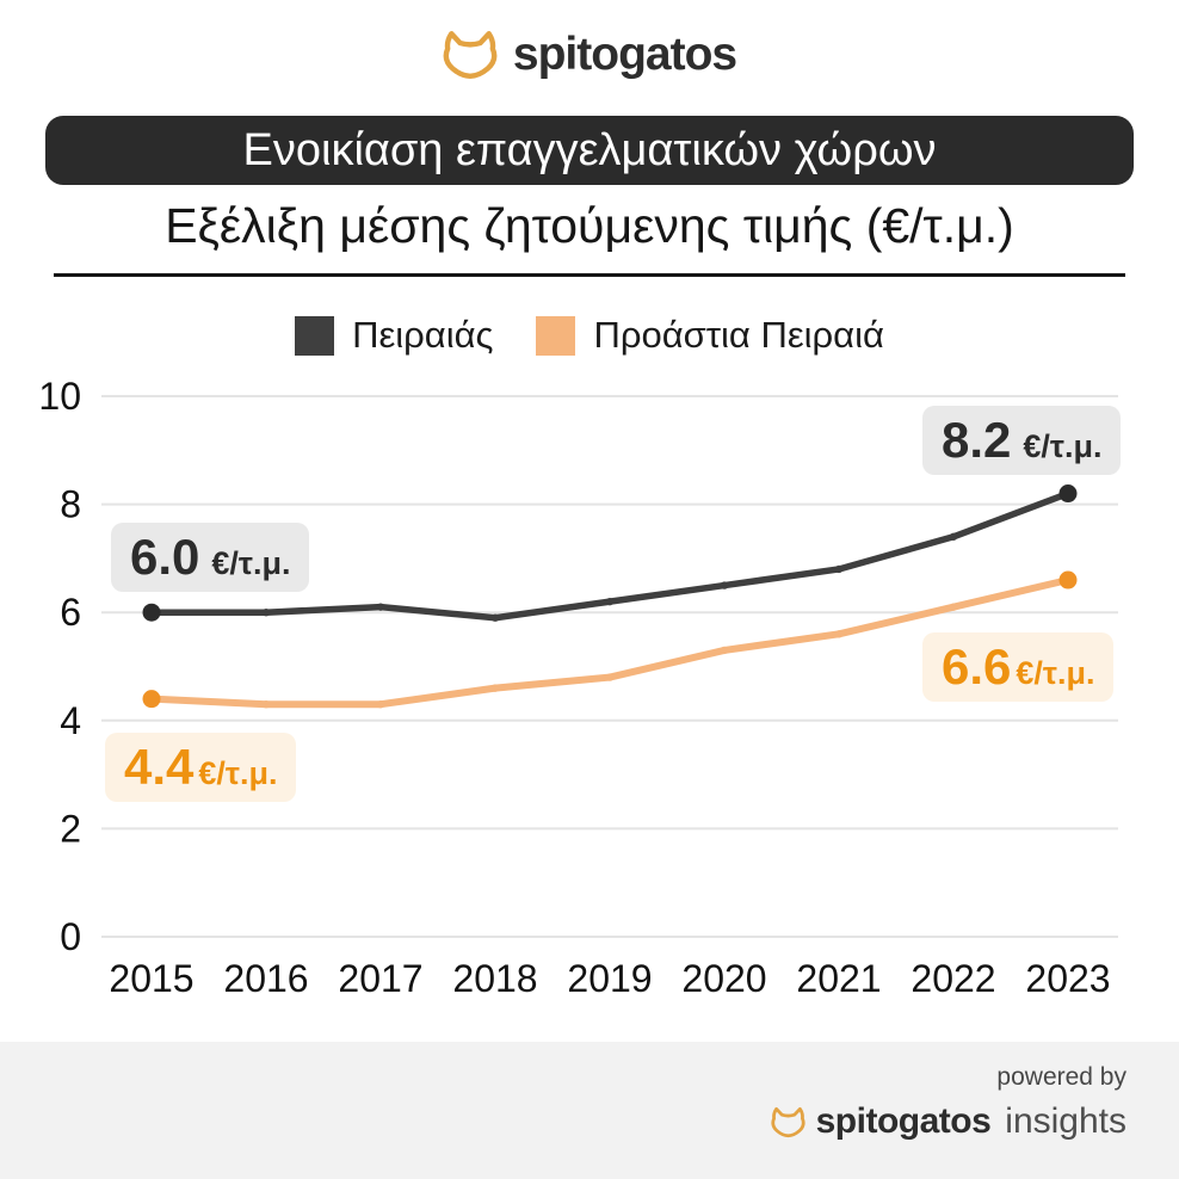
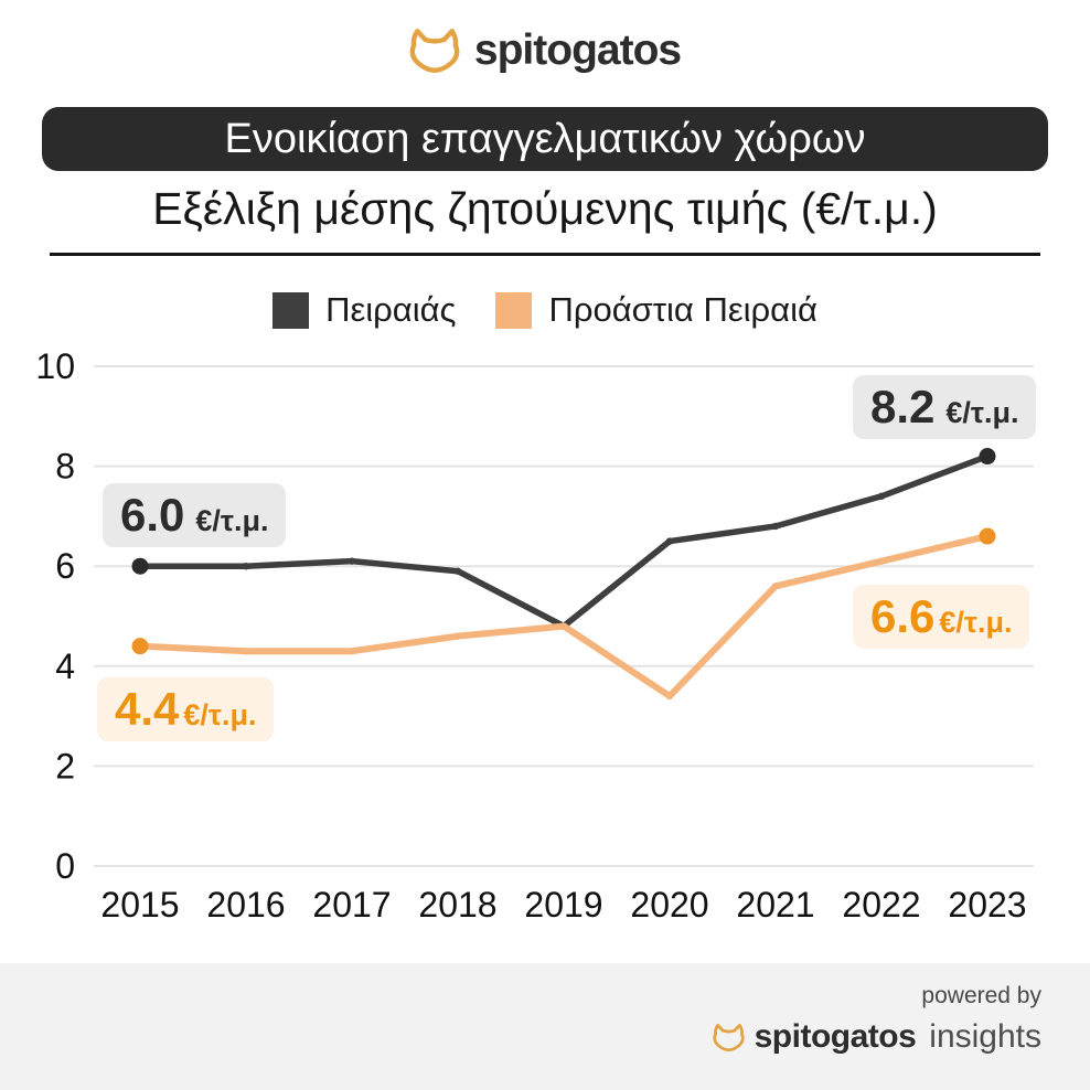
Πειραιάς/2019: 6.2 -> 4.8
Προάστια Πειραιά/2020: 5.3 -> 3.4
